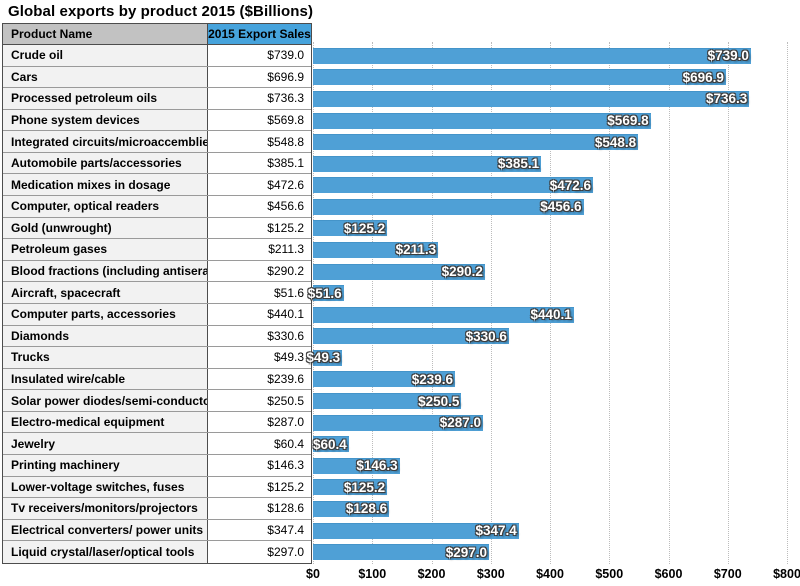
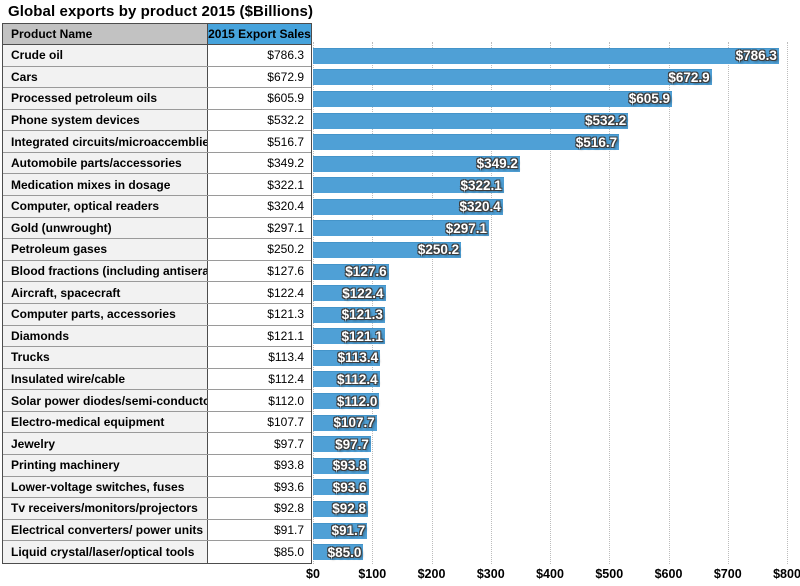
Crude oil: $739.0 -> $786.3
Cars: $696.9 -> $672.9
Processed petroleum oils: $736.3 -> $605.9
Phone system devices: $569.8 -> $532.2
Integrated circuits/microaccemblies: $548.8 -> $516.7
Automobile parts/accessories: $385.1 -> $349.2
Medication mixes in dosage: $472.6 -> $322.1
Computer, optical readers: $456.6 -> $320.4
Gold (unwrought): $125.2 -> $297.1
Petroleum gases: $211.3 -> $250.2
Blood fractions (including antisera): $290.2 -> $127.6
Aircraft, spacecraft: $51.6 -> $122.4
Computer parts, accessories: $440.1 -> $121.3
Diamonds: $330.6 -> $121.1
Trucks: $49.3 -> $113.4
Insulated wire/cable: $239.6 -> $112.4
Solar power diodes/semi-conductors: $250.5 -> $112.0
Electro-medical equipment: $287.0 -> $107.7
Jewelry: $60.4 -> $97.7
Printing machinery: $146.3 -> $93.8
Lower-voltage switches, fuses: $125.2 -> $93.6
Tv receivers/monitors/projectors: $128.6 -> $92.8
Electrical converters/ power units: $347.4 -> $91.7
Liquid crystal/laser/optical tools: $297.0 -> $85.0
